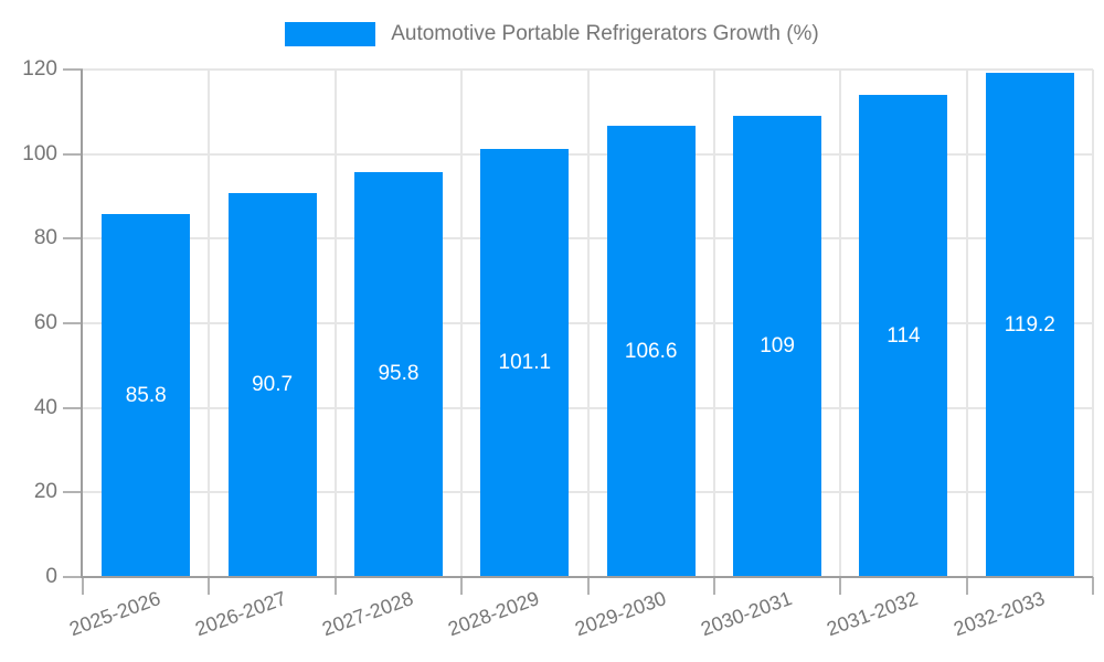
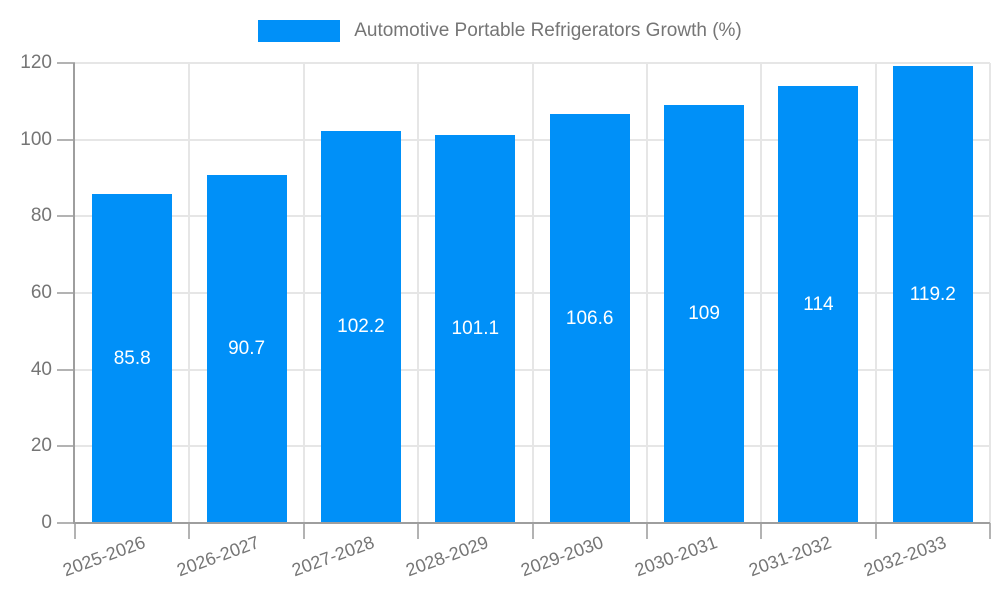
2027-2028: 95.8 -> 102.2
